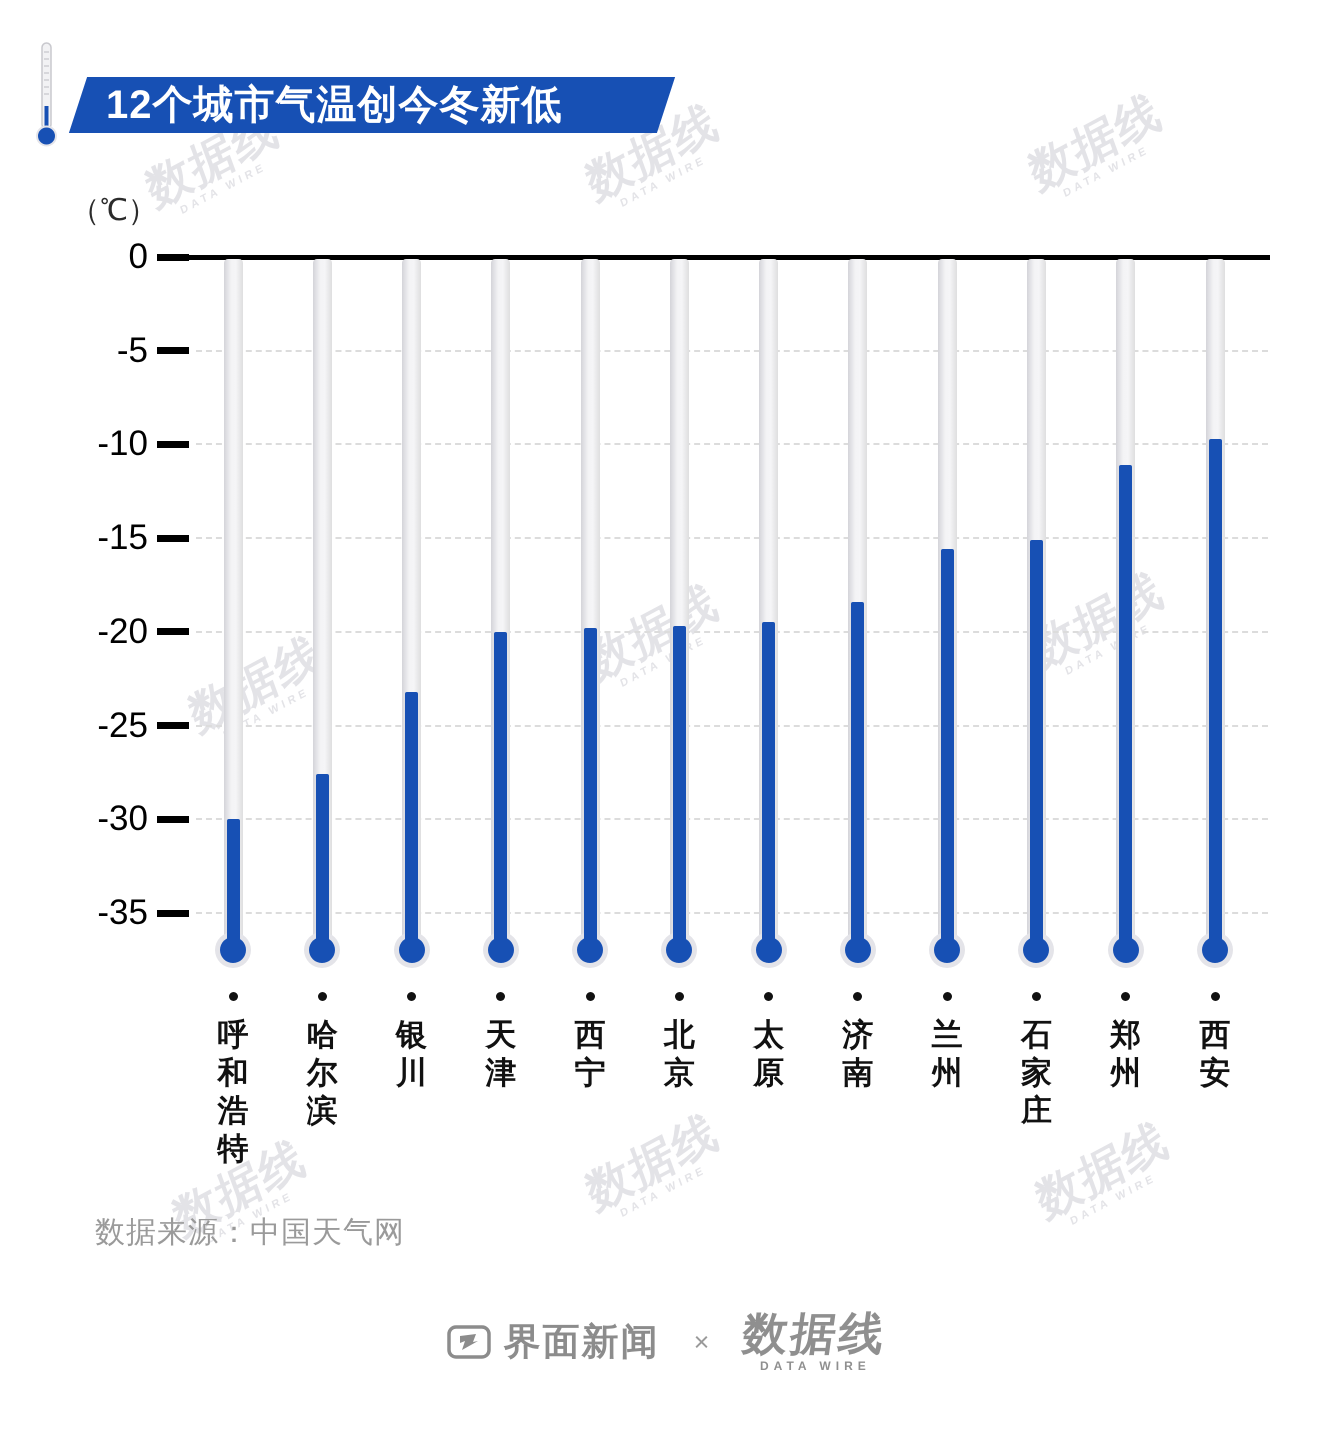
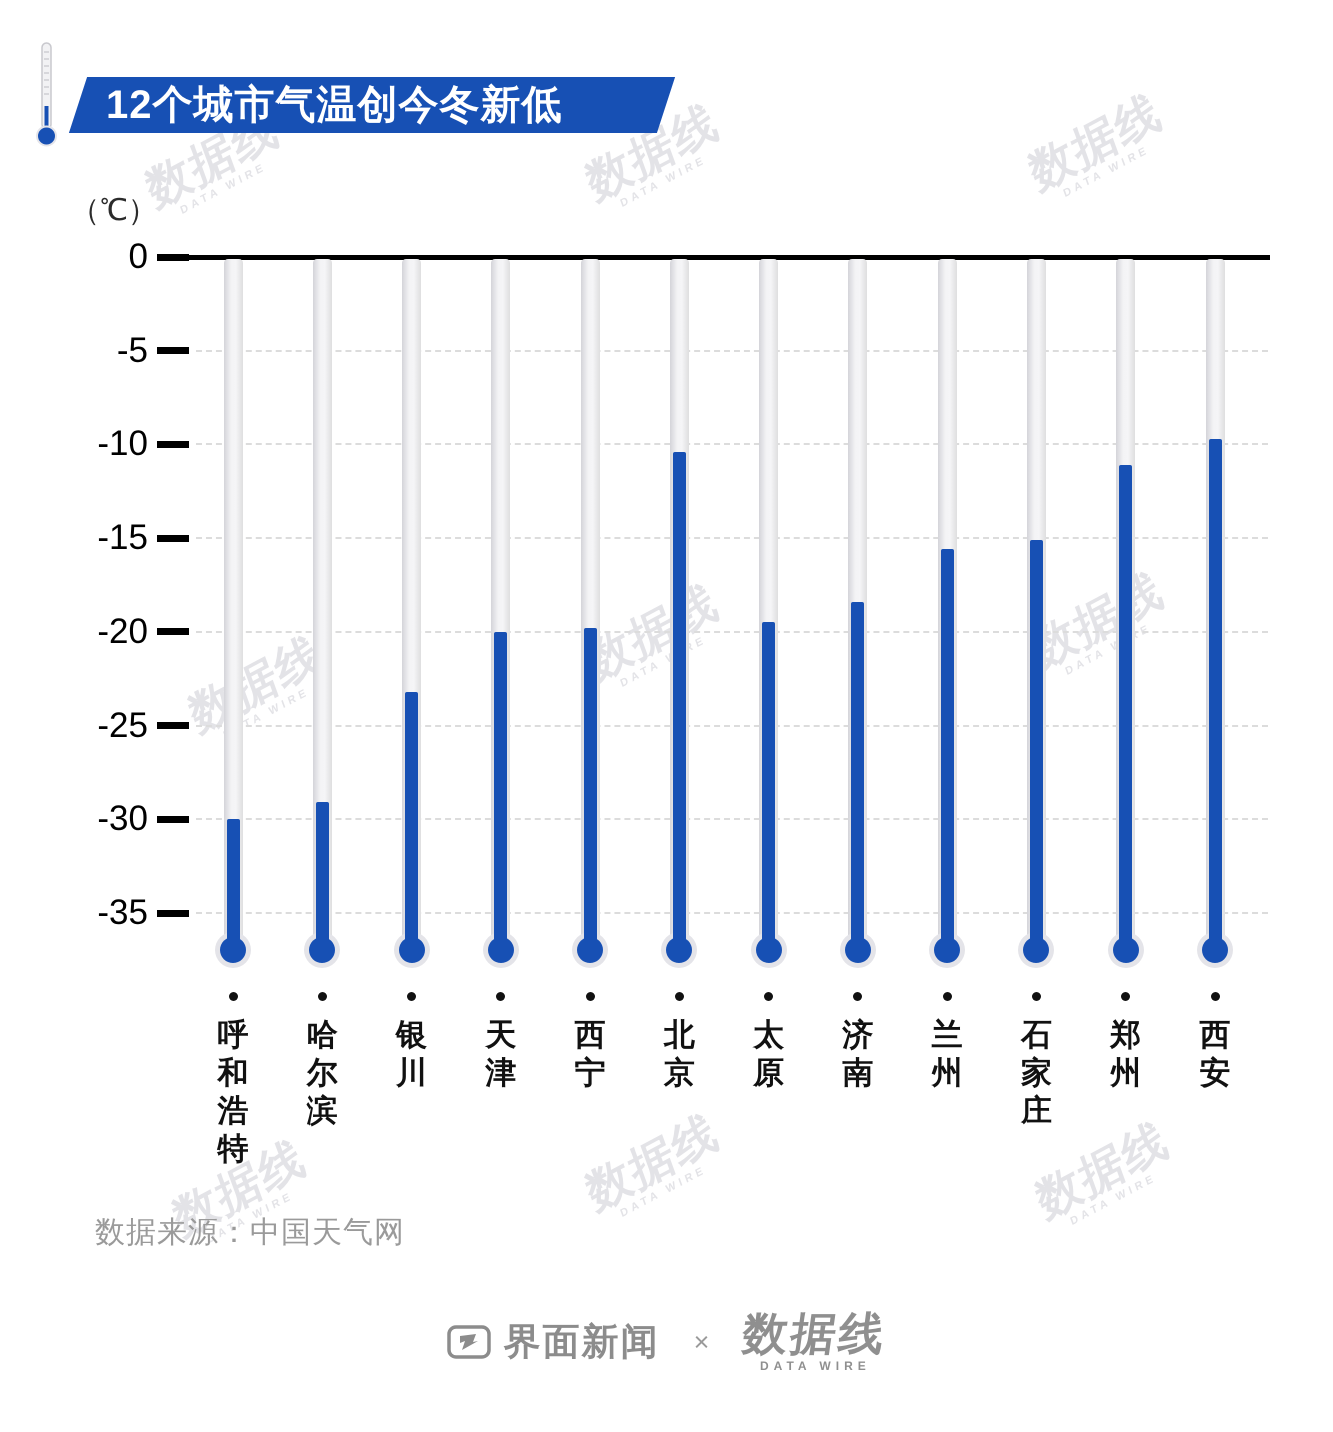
哈尔滨: -27.6 -> -29.1
北京: -19.7 -> -10.4
